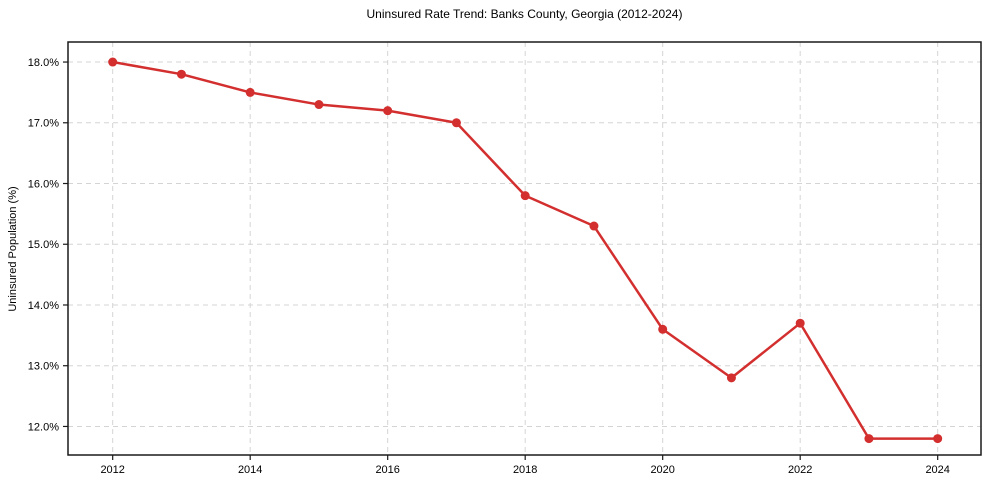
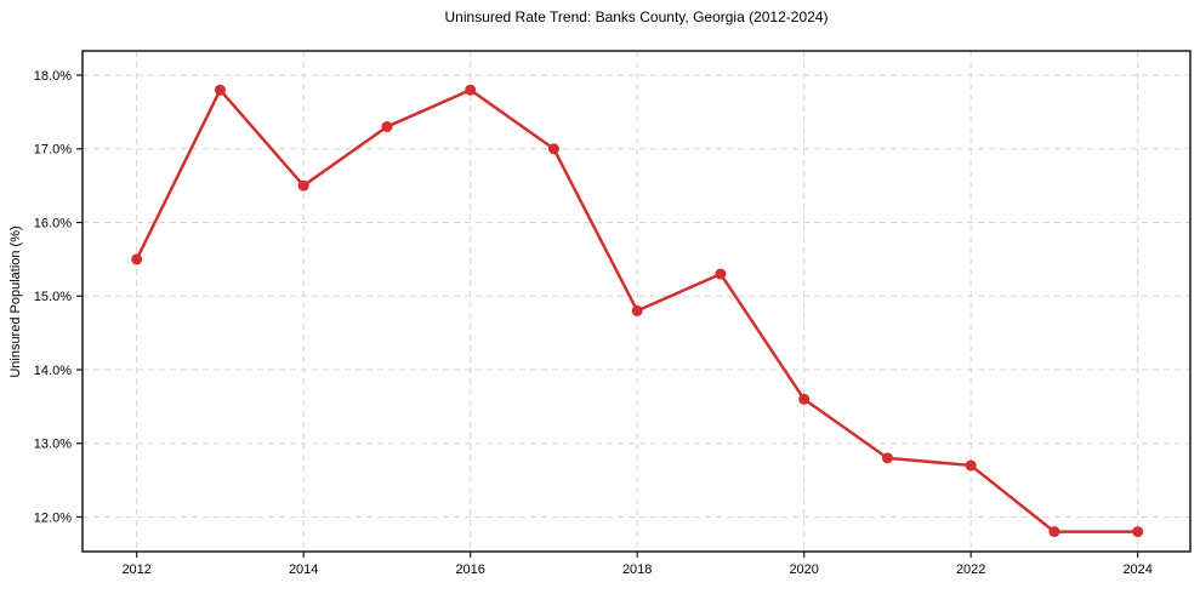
2012: 18.0% -> 15.5%
2014: 17.5% -> 16.5%
2016: 17.2% -> 17.8%
2018: 15.8% -> 14.8%
2022: 13.7% -> 12.7%
